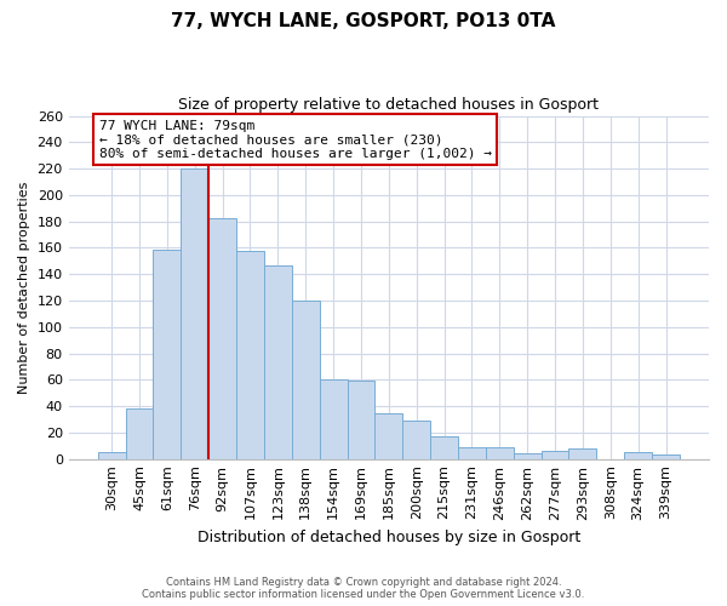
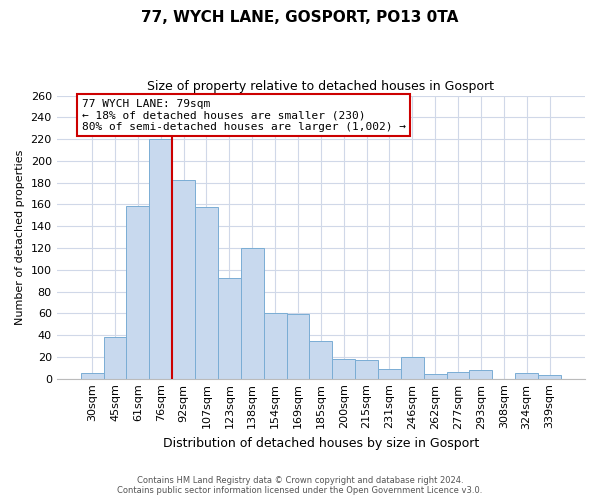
123sqm: 147 -> 92
200sqm: 29 -> 18
246sqm: 9 -> 20
